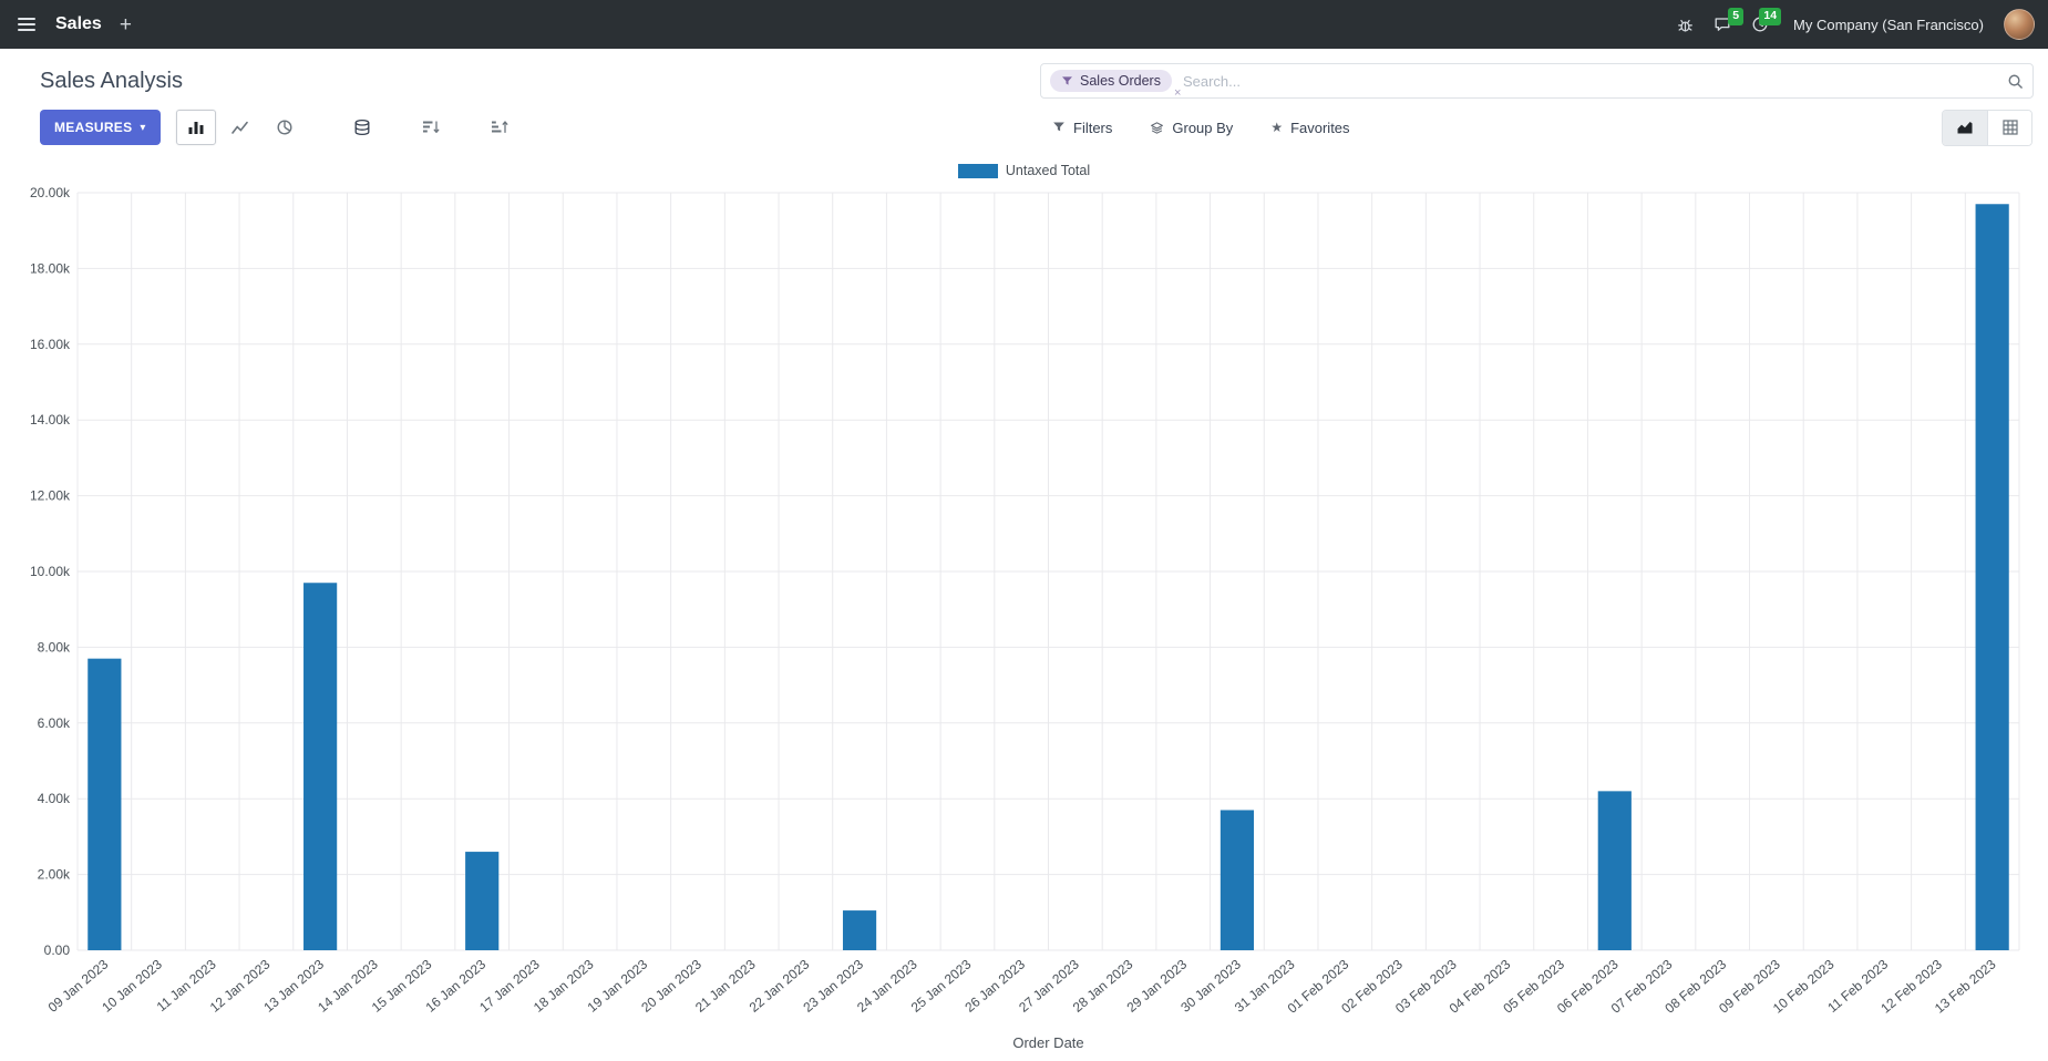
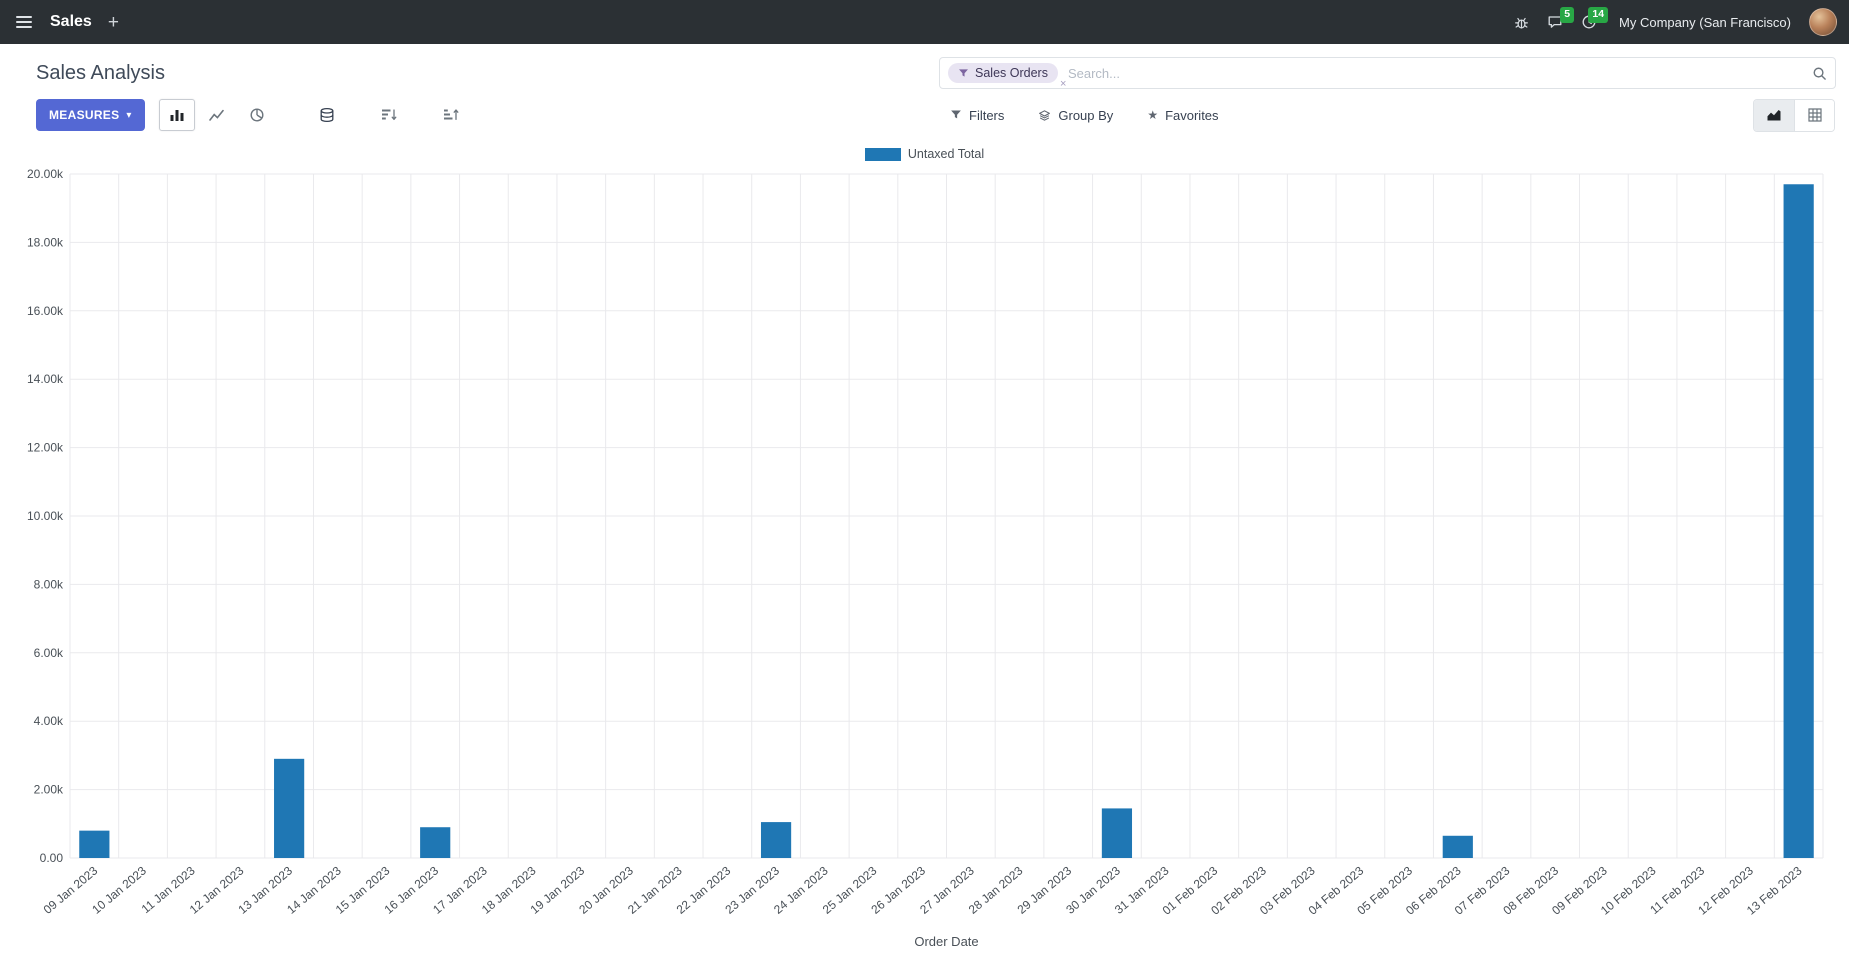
09 Jan 2023: 7.7k -> 0.8k
13 Jan 2023: 9.7k -> 2.9k
16 Jan 2023: 2.6k -> 0.9k
30 Jan 2023: 3.7k -> 1.4k
06 Feb 2023: 4.2k -> 0.6k
